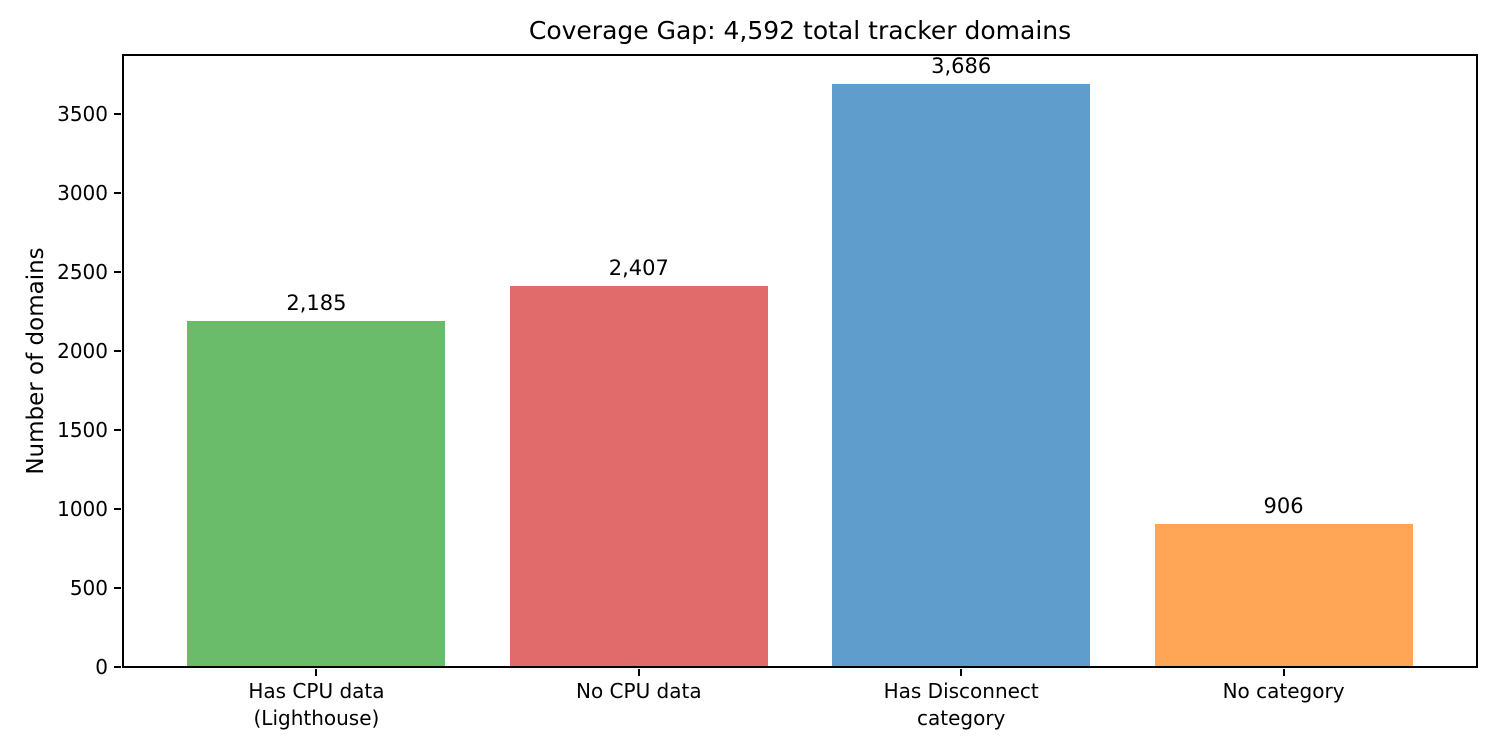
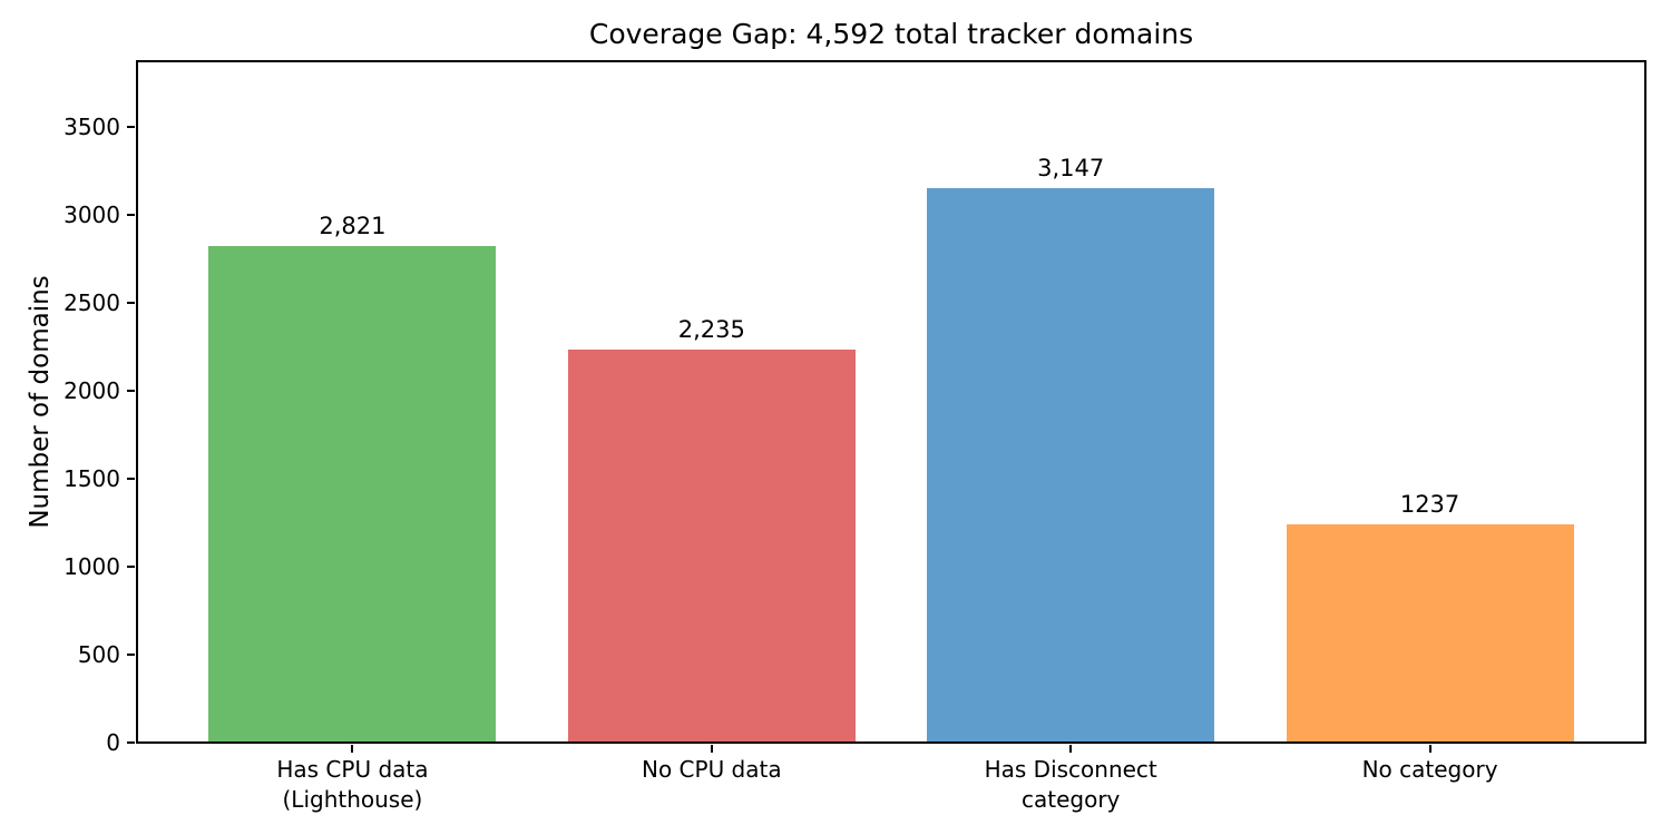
Has CPU data (Lighthouse): 2,185 -> 2,821
No CPU data: 2,407 -> 2,235
Has Disconnect category: 3,686 -> 3,147
No category: 906 -> 1237
